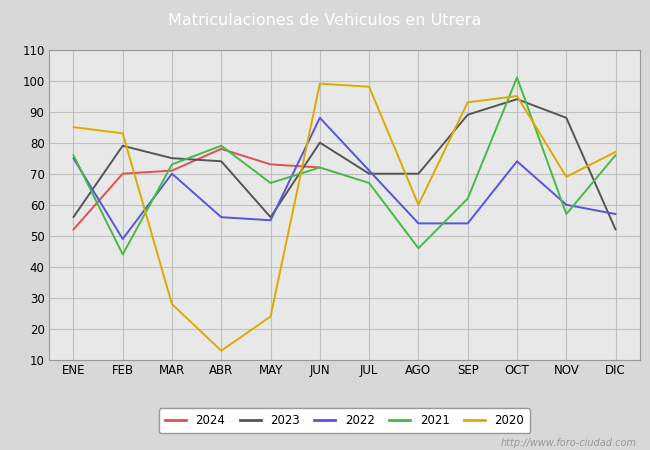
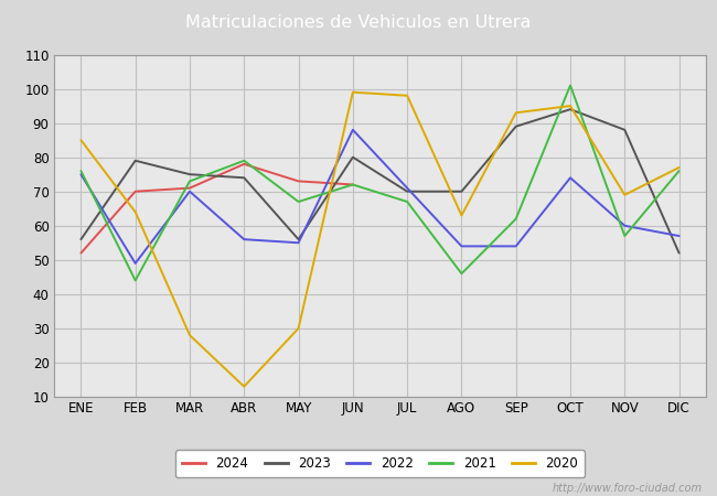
2020/FEB: 83 -> 64
2020/MAY: 24 -> 30
2020/AGO: 60 -> 63
